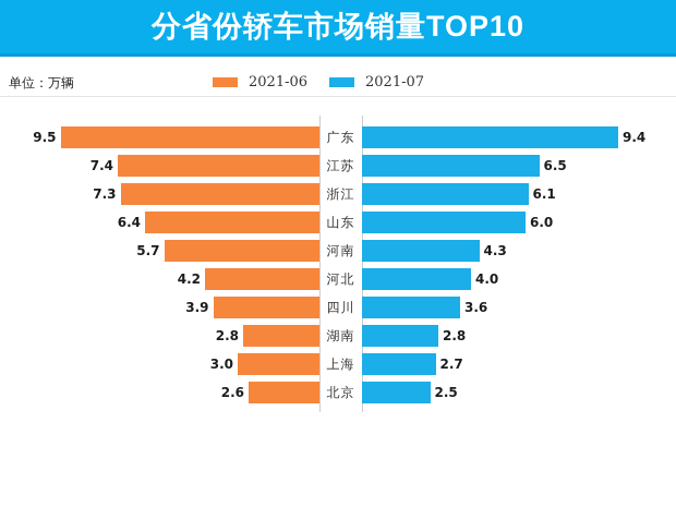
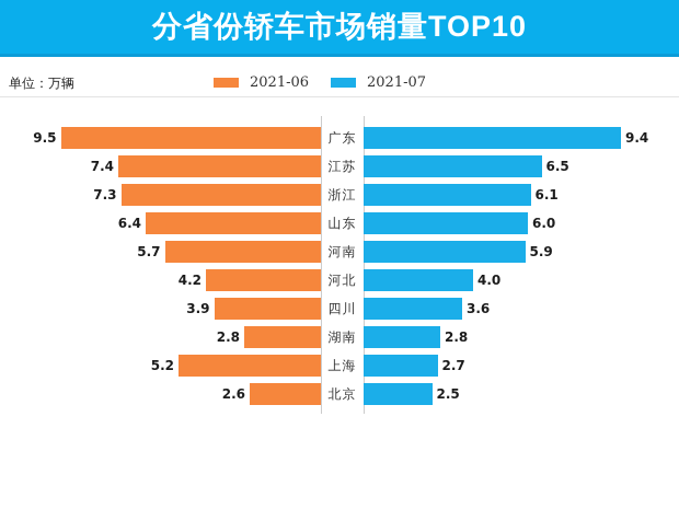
2021-07/河南: 4.3 -> 5.9
2021-06/上海: 3.0 -> 5.2
